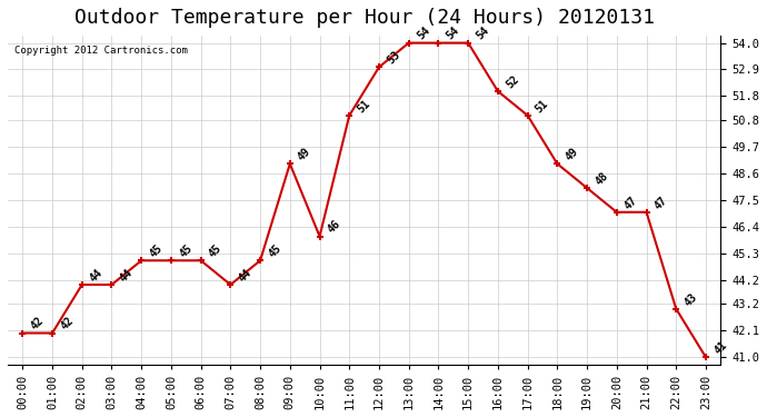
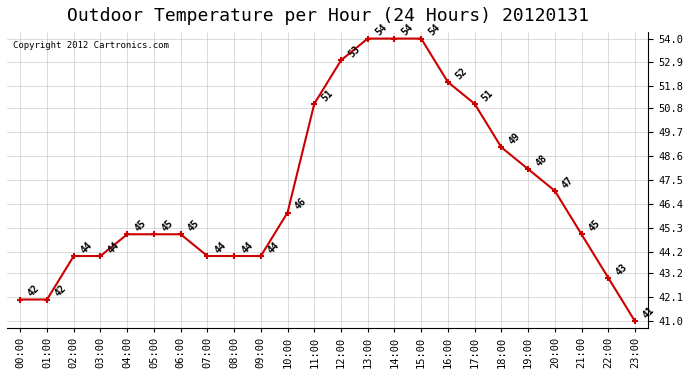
08:00: 45 -> 44
09:00: 49 -> 44
21:00: 47 -> 45
